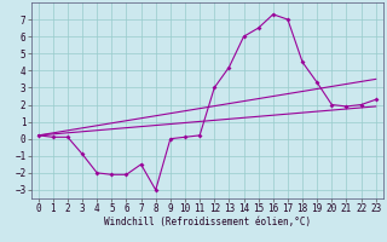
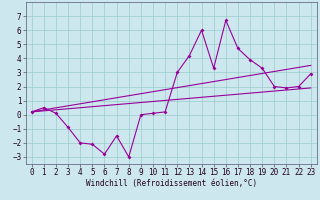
1: 0.1 -> 0.5
6: -2.1 -> -2.8
15: 6.5 -> 3.3
16: 7.3 -> 6.7
17: 7.0 -> 4.7
18: 4.5 -> 3.9
23: 2.3 -> 2.9
